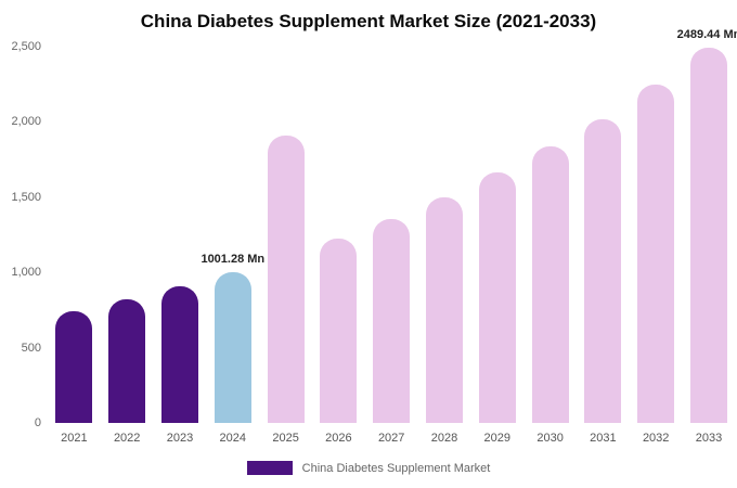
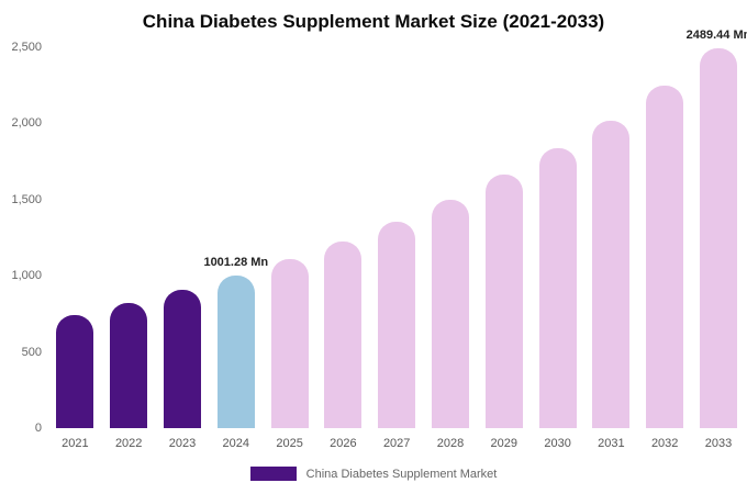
2025: 1910 -> 1110
